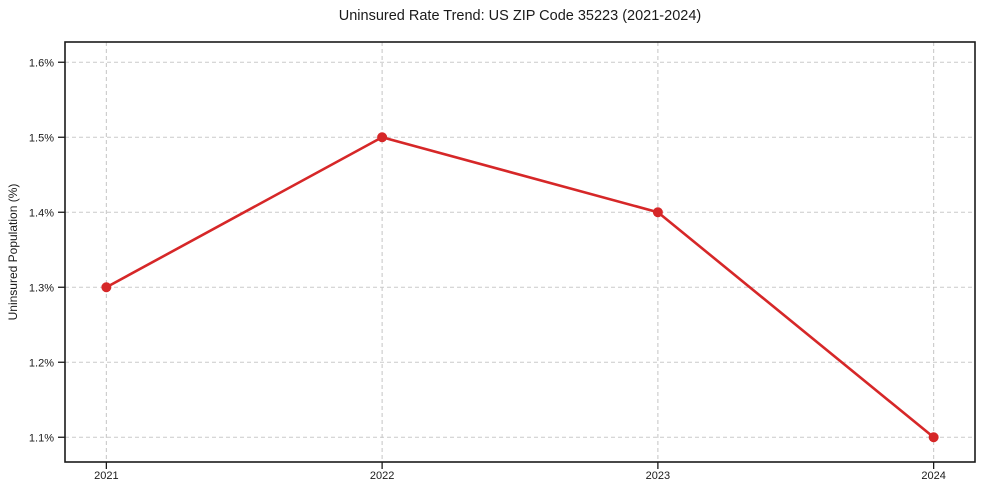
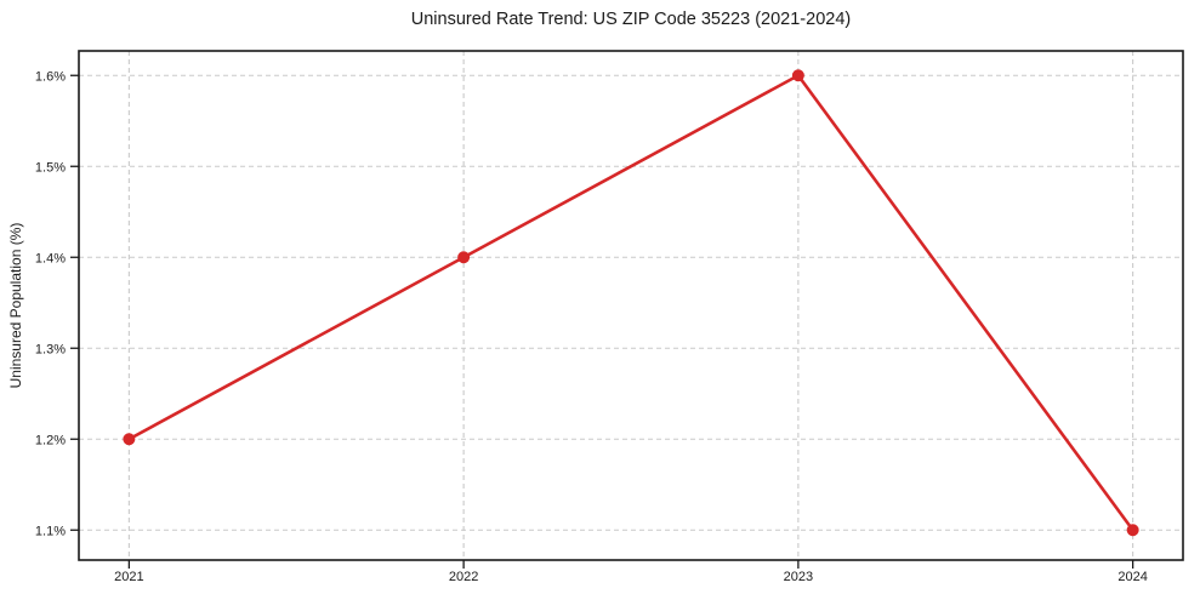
2021: 1.3% -> 1.2%
2022: 1.5% -> 1.4%
2023: 1.4% -> 1.6%
